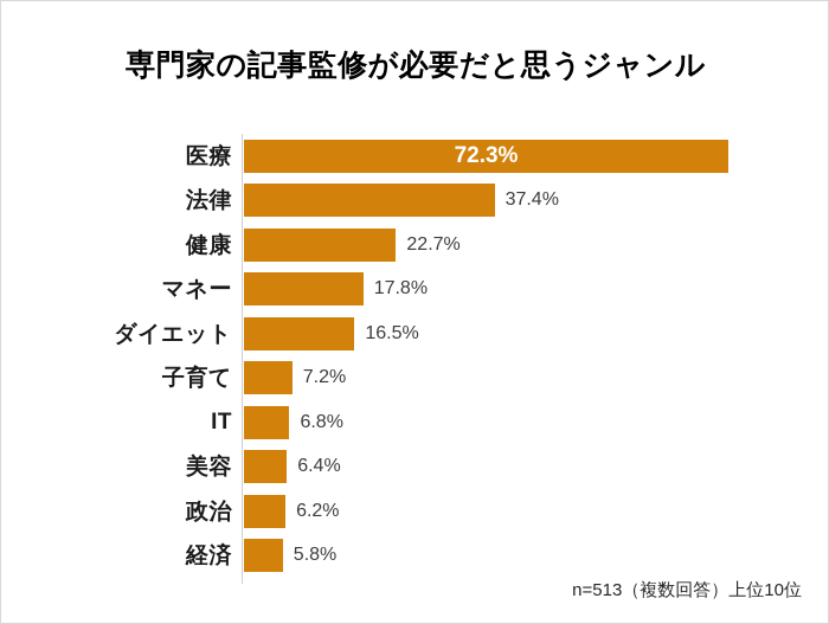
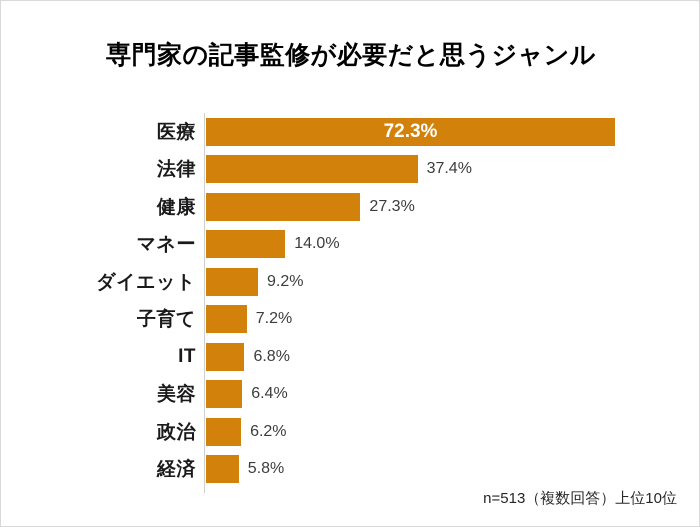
健康: 22.7% -> 27.3%
マネー: 17.8% -> 14.0%
ダイエット: 16.5% -> 9.2%
